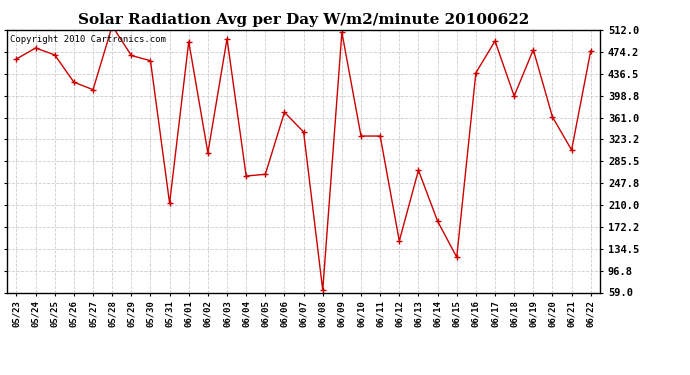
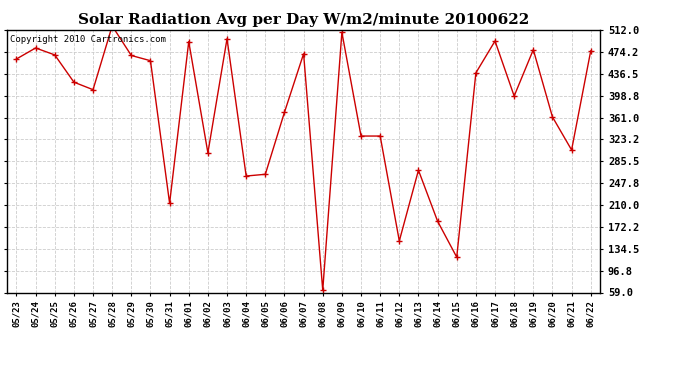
06/07: 336 -> 471
